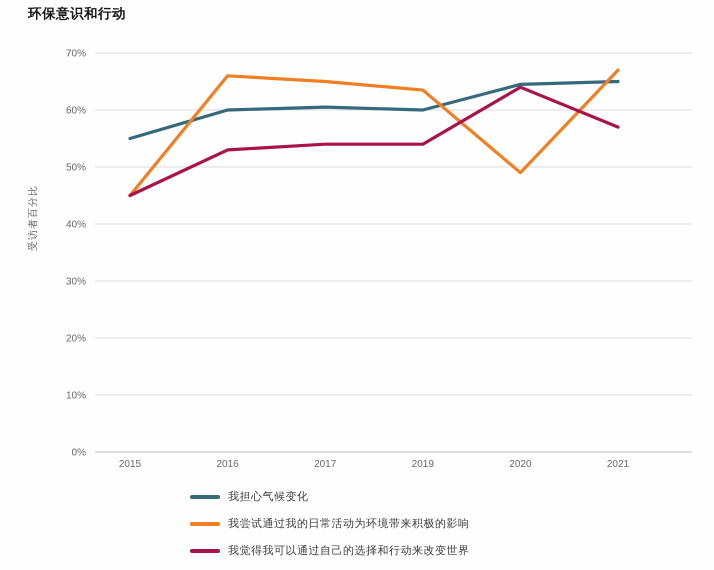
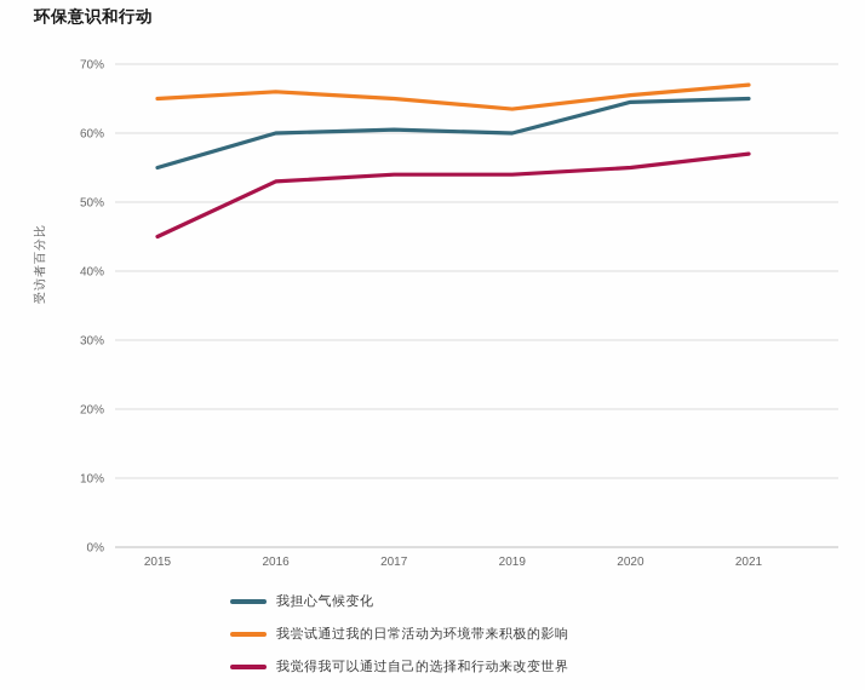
我尝试通过我的日常活动为环境带来积极的影响/2015: 45% -> 65%
我尝试通过我的日常活动为环境带来积极的影响/2020: 49% -> 66%
我觉得我可以通过自己的选择和行动来改变世界/2020: 64% -> 55%
